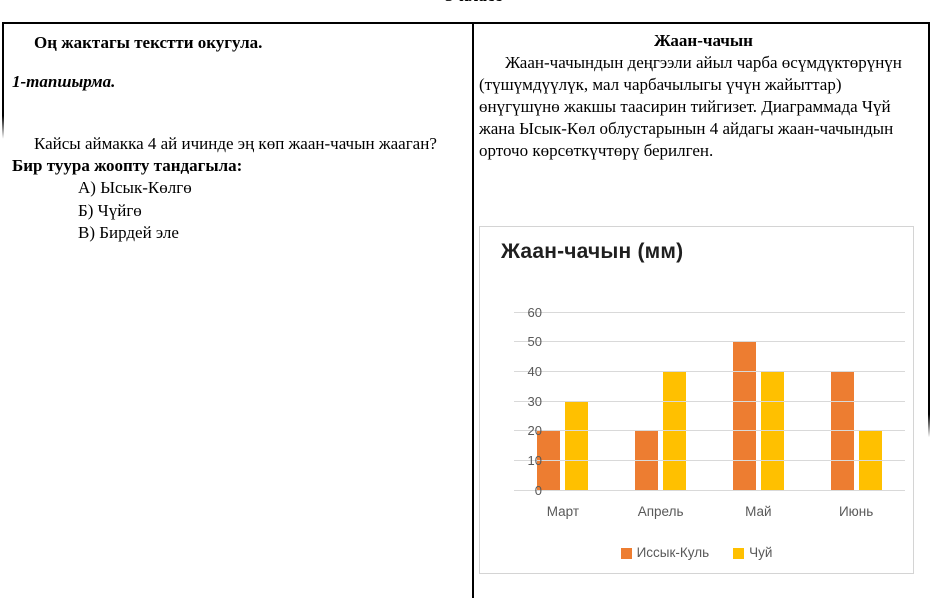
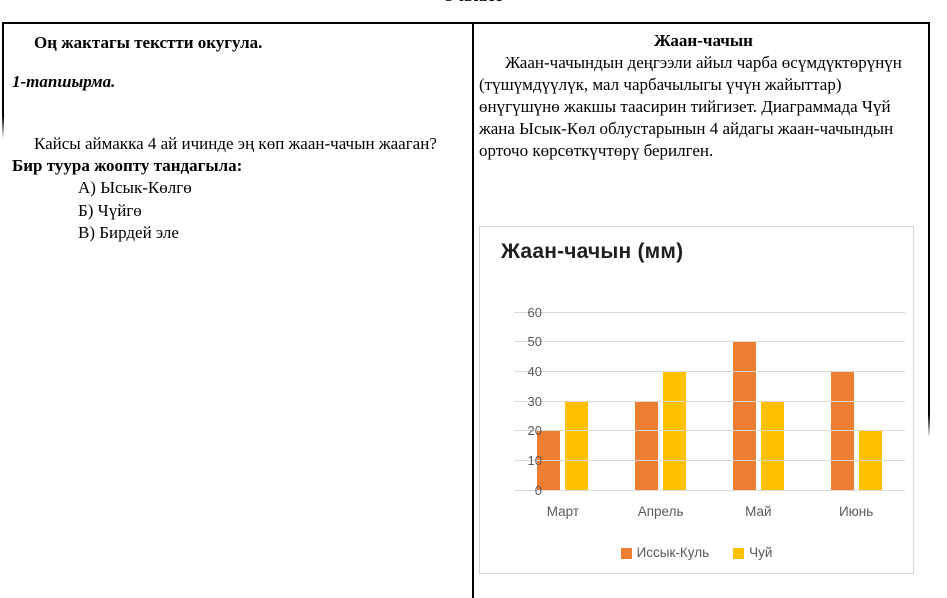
Иссык-Куль/Апрель: 20 -> 30
Чуй/Май: 40 -> 30
